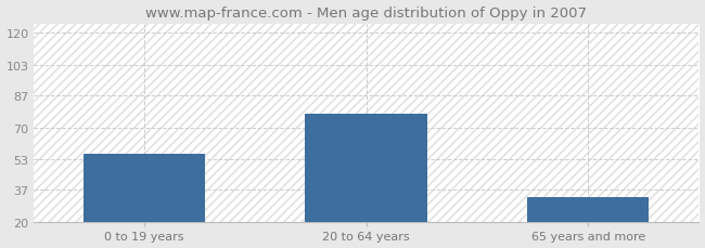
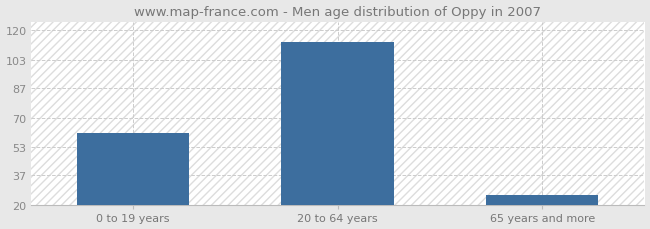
0 to 19 years: 56 -> 61
20 to 64 years: 77 -> 113
65 years and more: 33 -> 26
